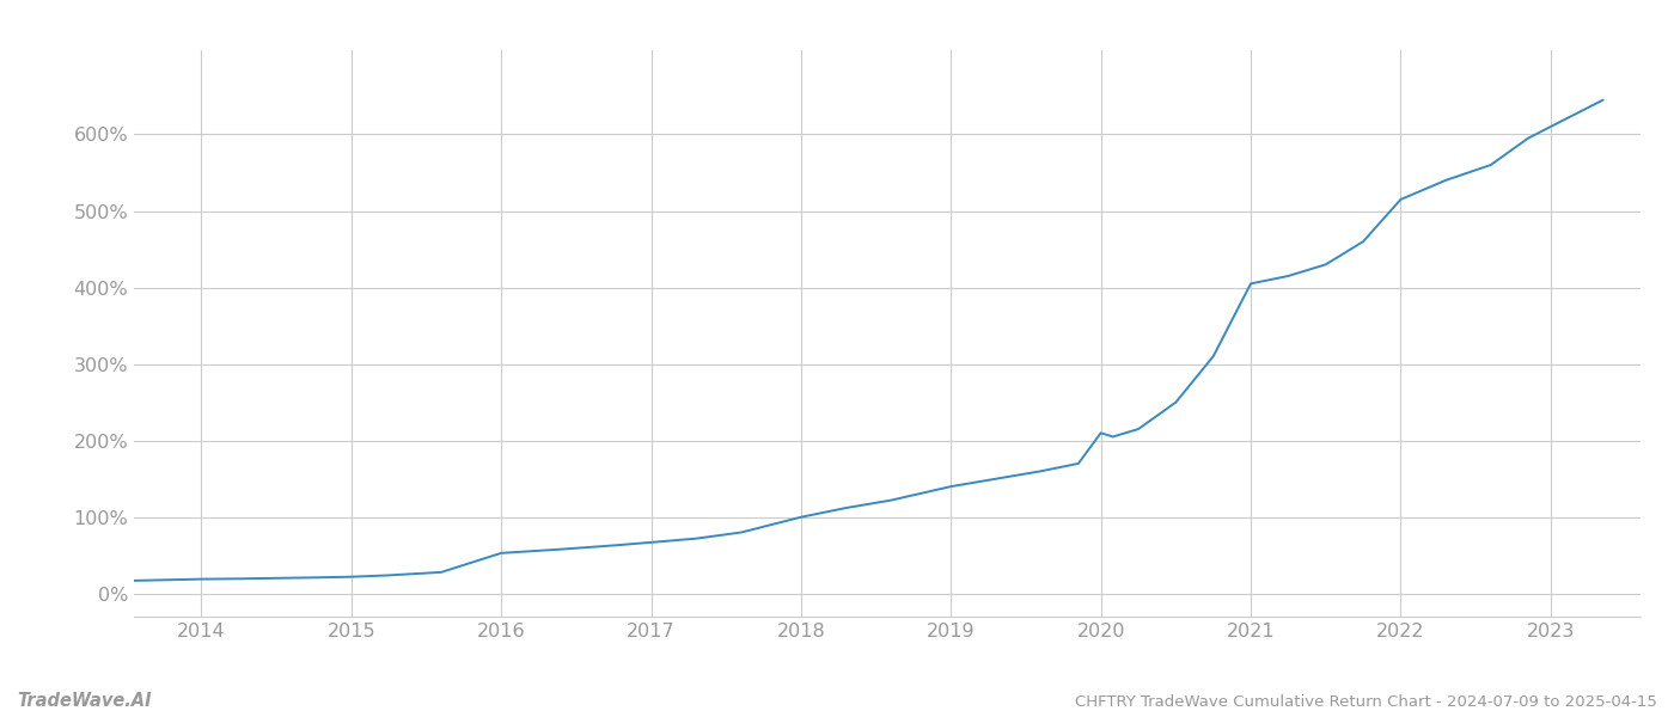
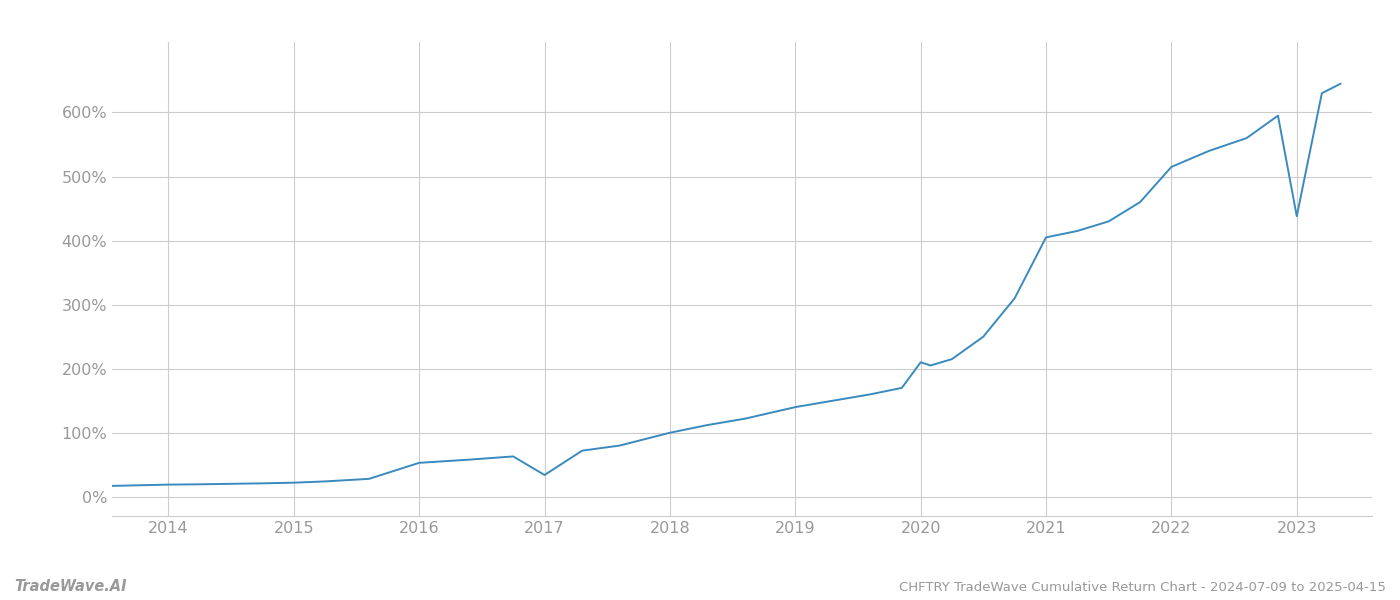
2017: 67% -> 34%
2023: 610% -> 438%
